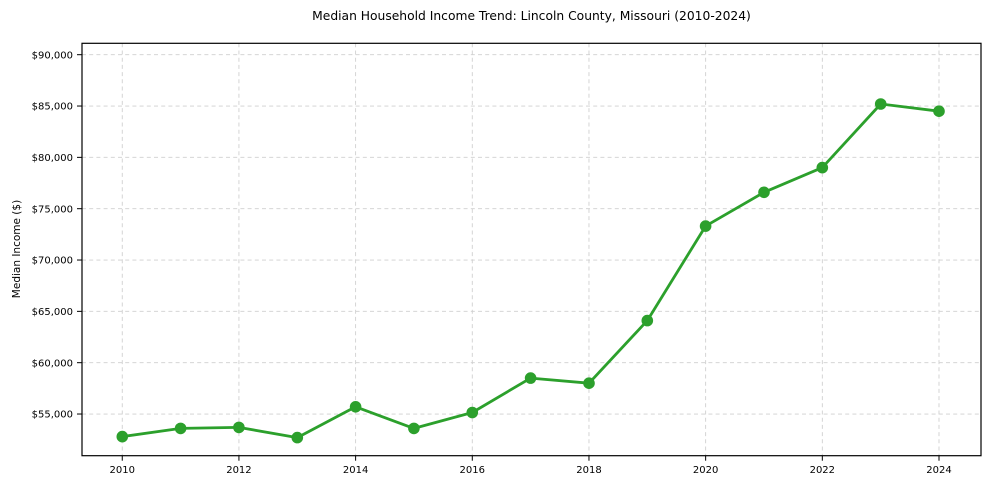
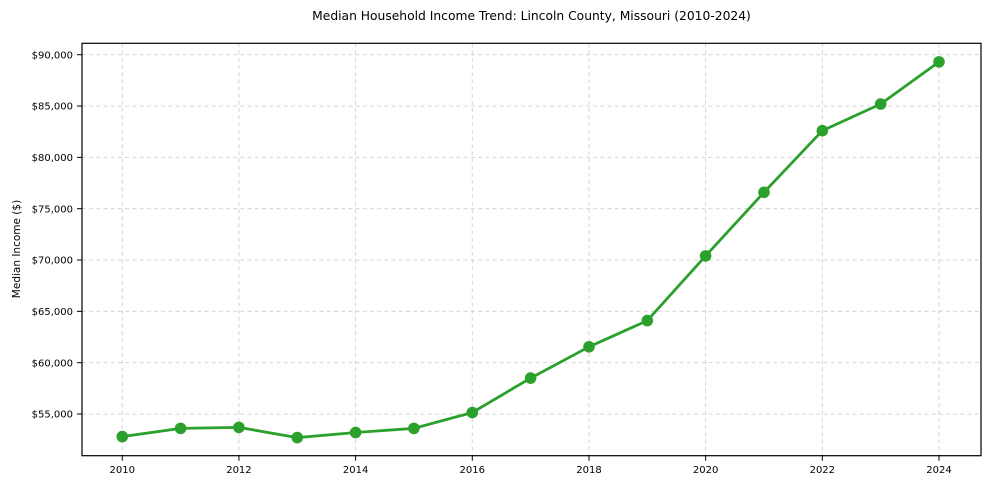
2014: $55700 -> $53200
2018: $58000 -> $61600
2020: $73300 -> $70400
2022: $79000 -> $82600
2024: $84500 -> $89300
